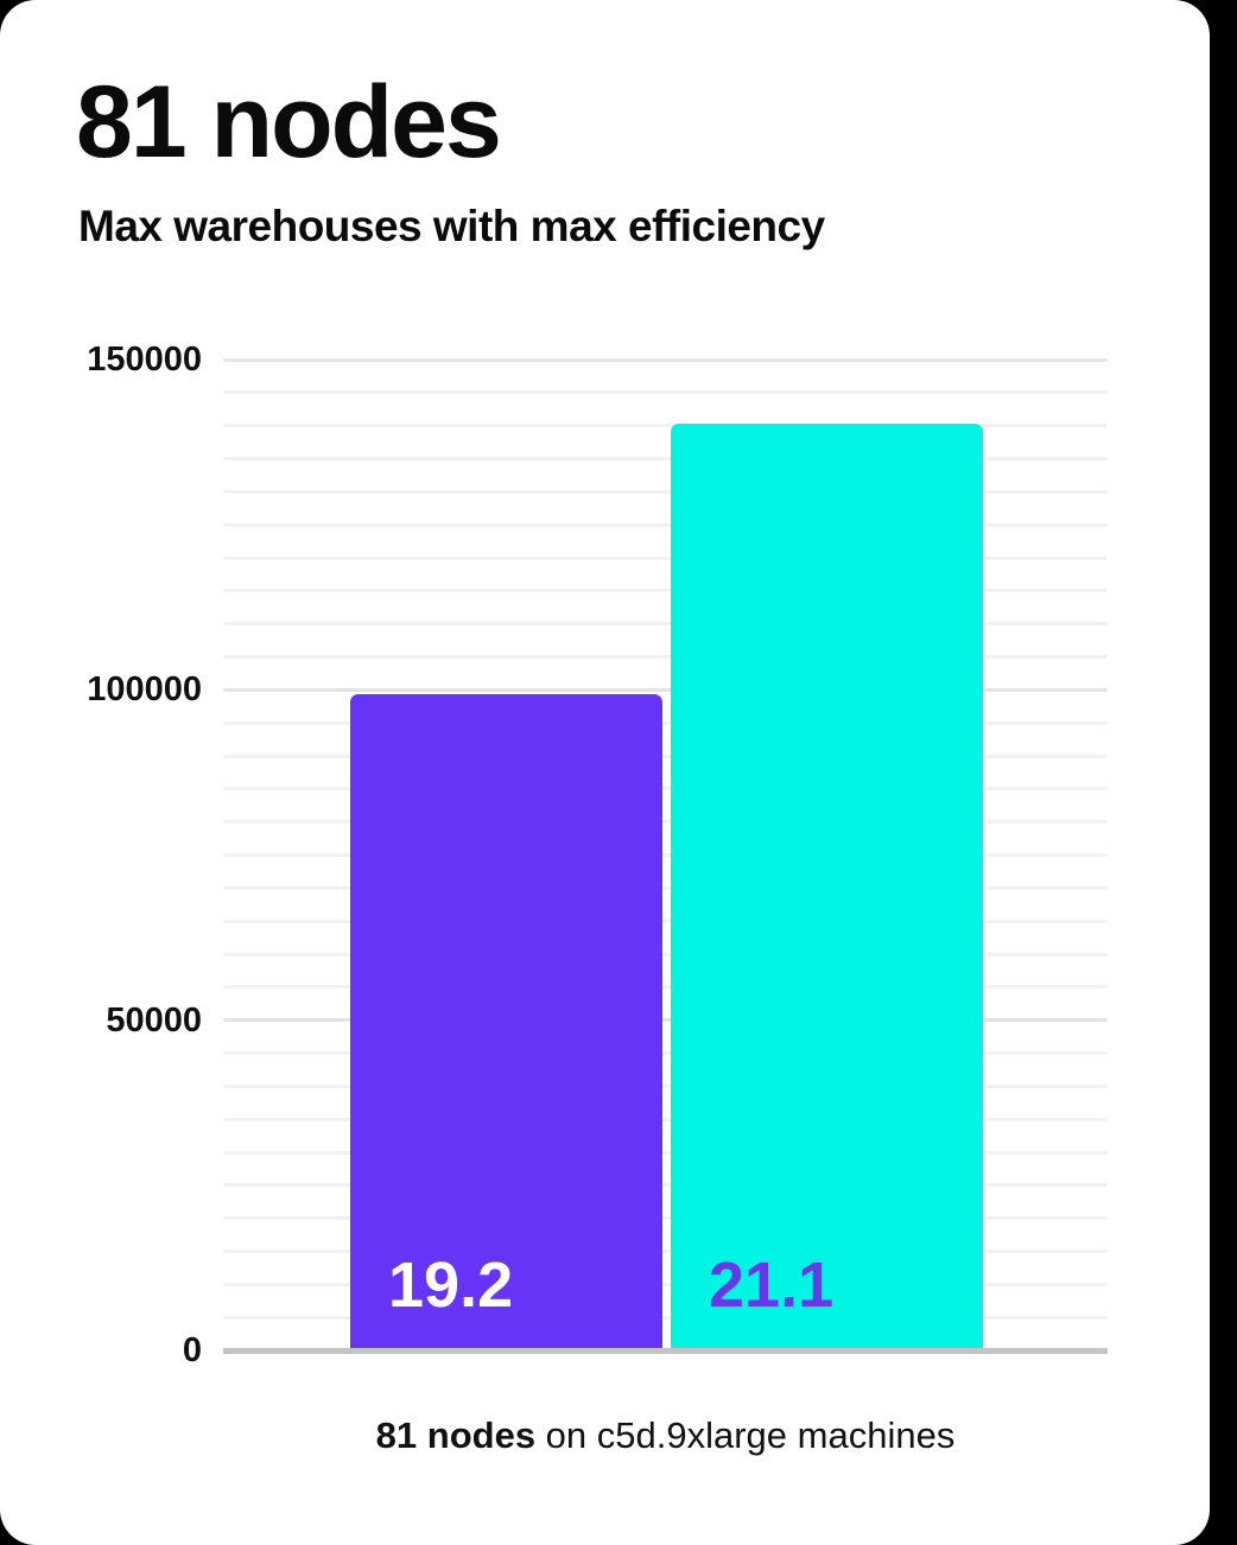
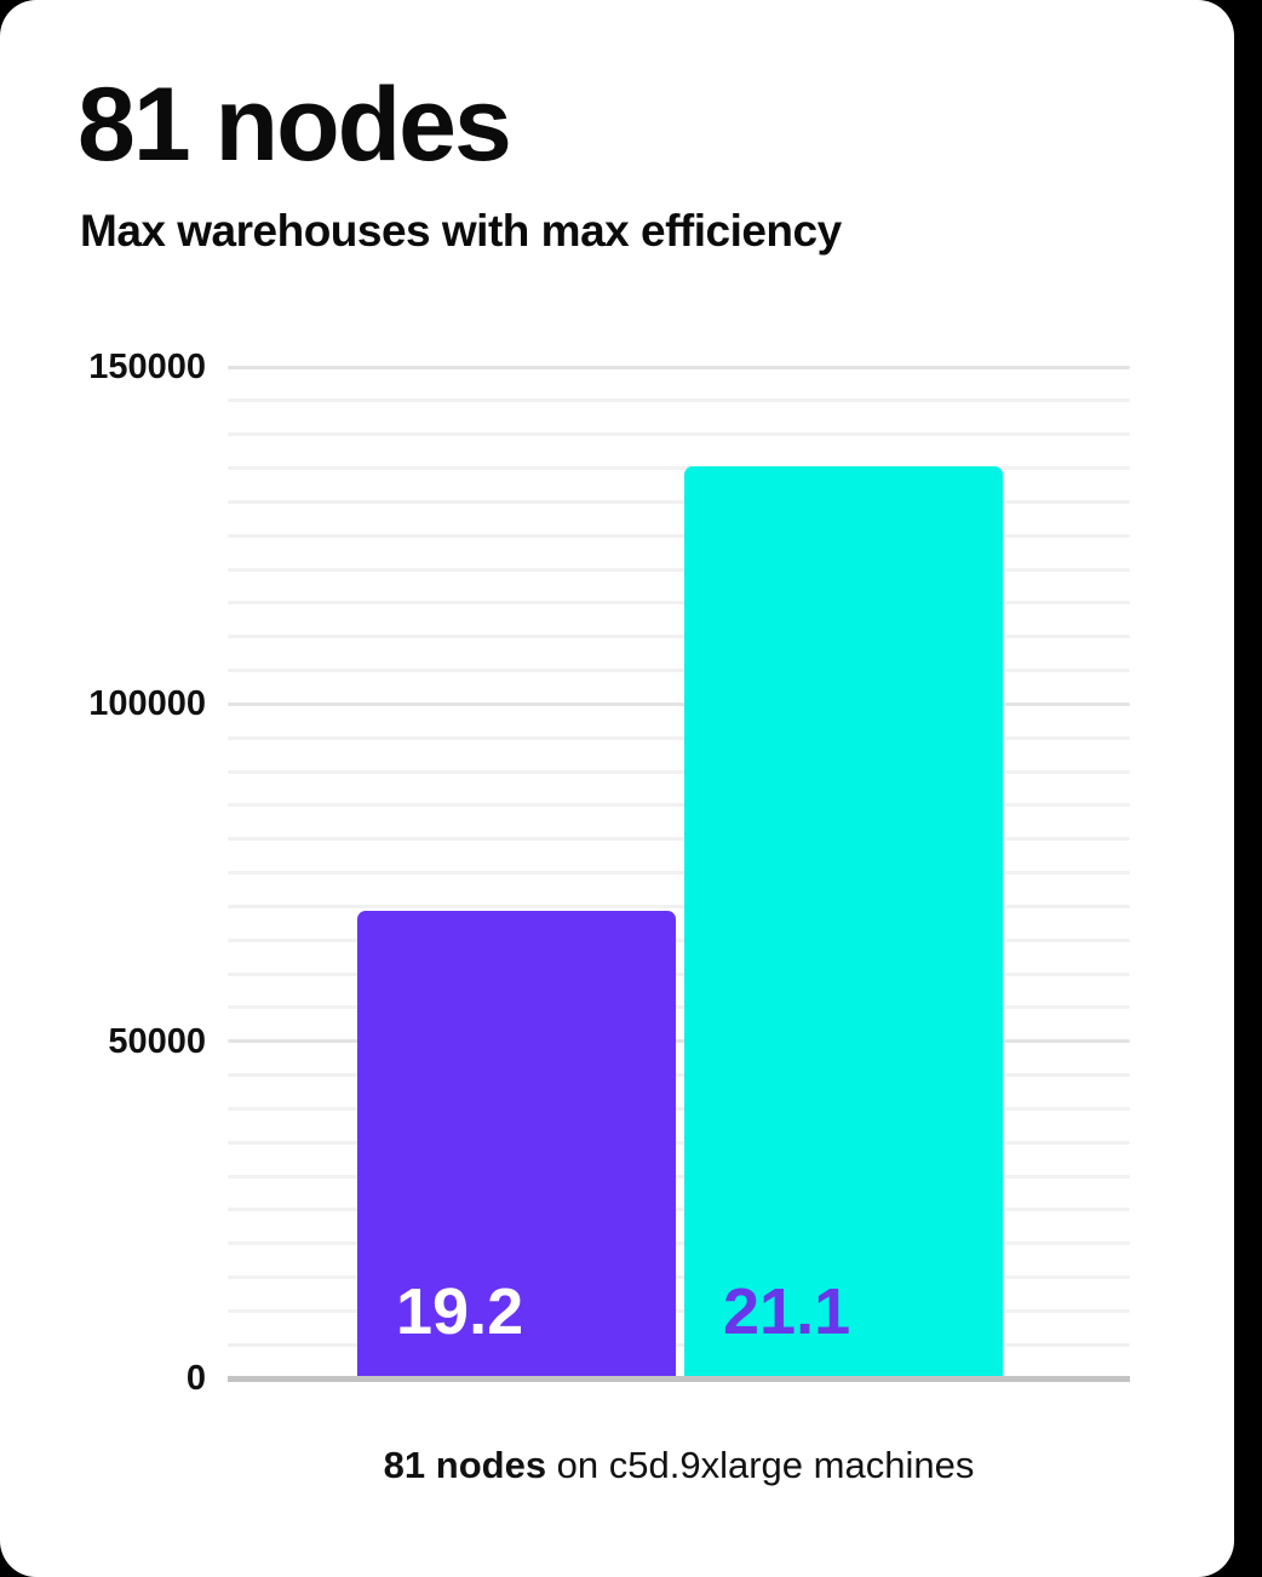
19.2: 99000 -> 69000
21.1: 140000 -> 135000
